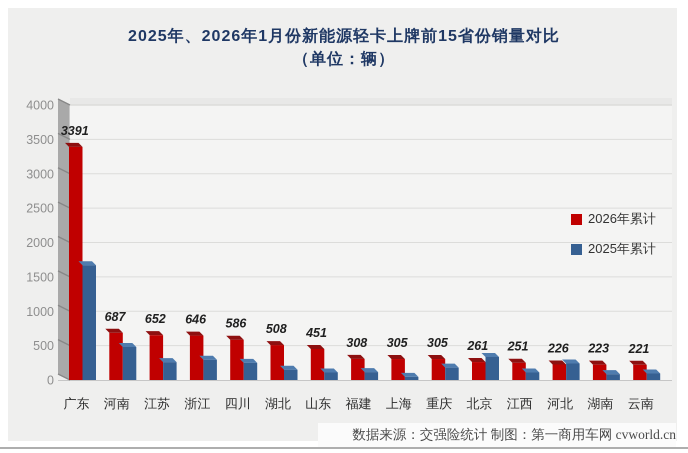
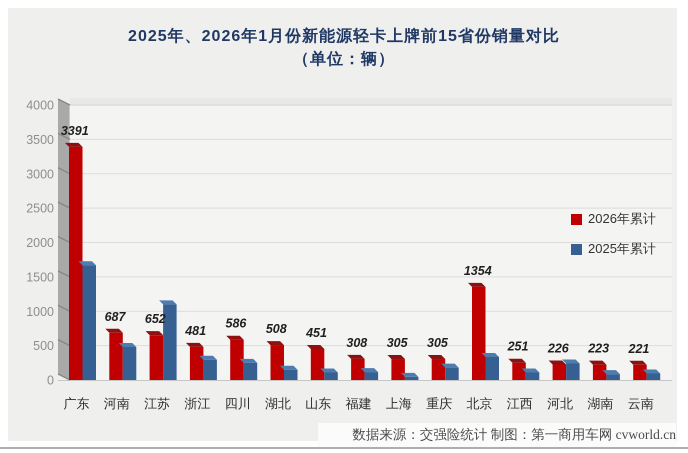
2025年累计/江苏: 300 -> 1100
2026年累计/浙江: 646 -> 481
2026年累计/北京: 261 -> 1354
